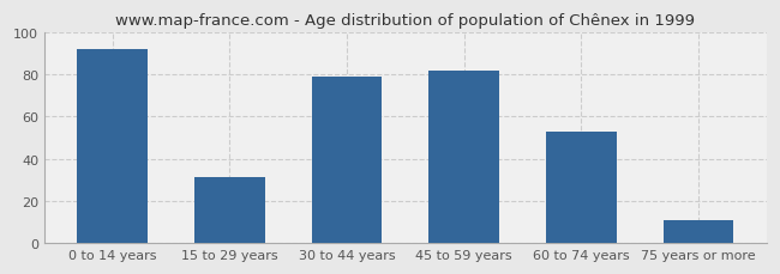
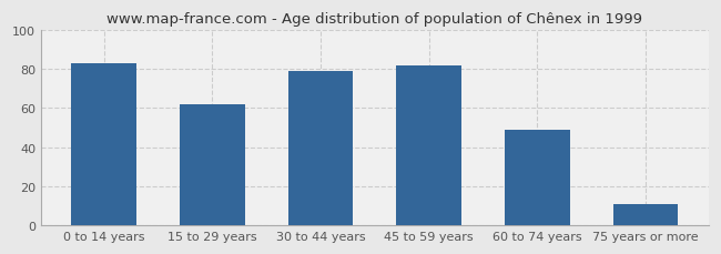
0 to 14 years: 92 -> 83
15 to 29 years: 31 -> 62
60 to 74 years: 53 -> 49
